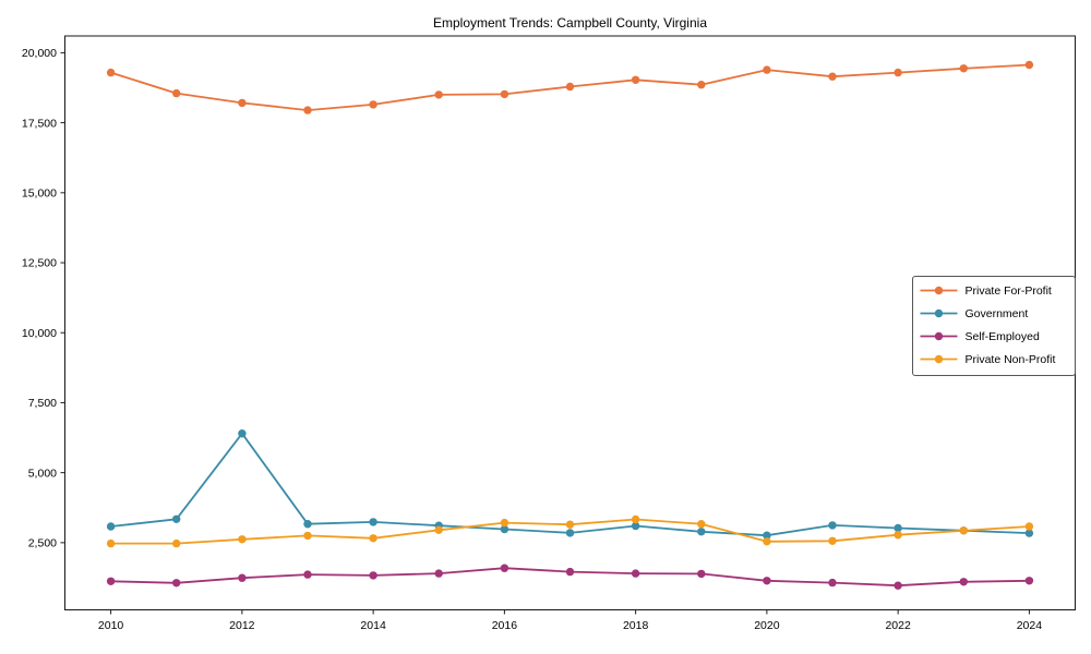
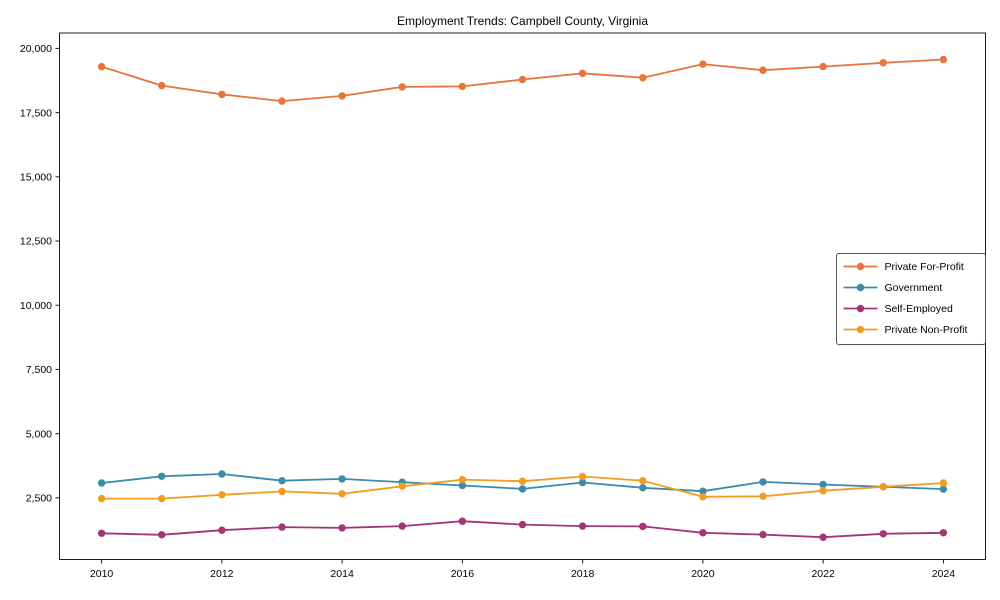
Government/2012: 6400 -> 3400
